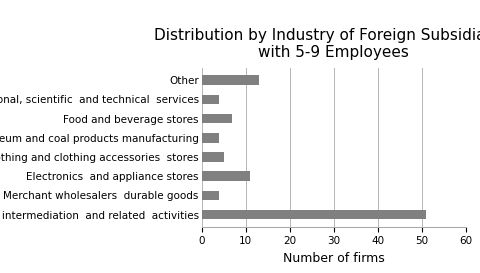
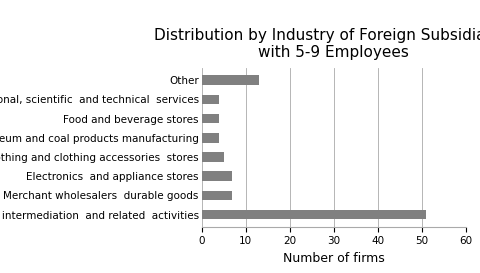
Food and beverage stores: 7 -> 4
Electronics and appliance stores: 11 -> 7
Merchant wholesalers durable goods: 4 -> 7
